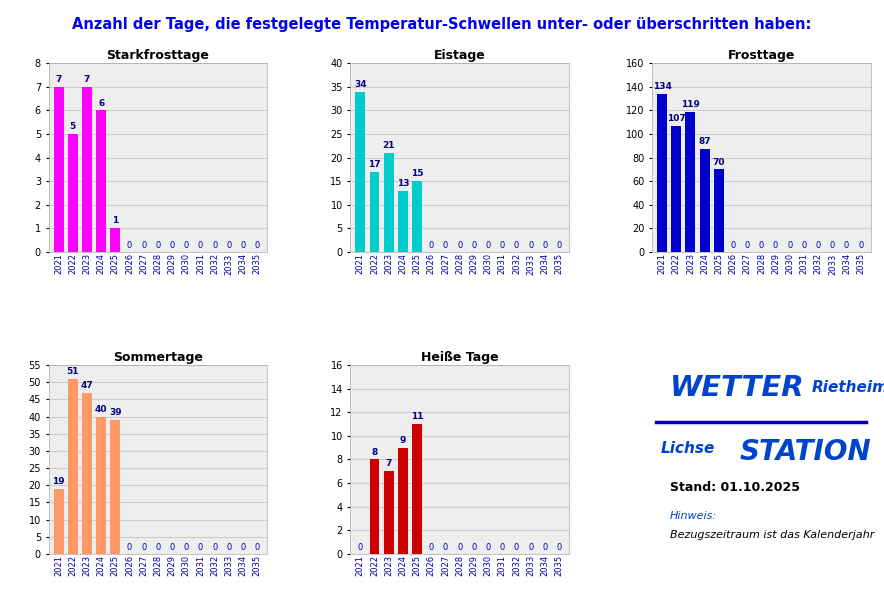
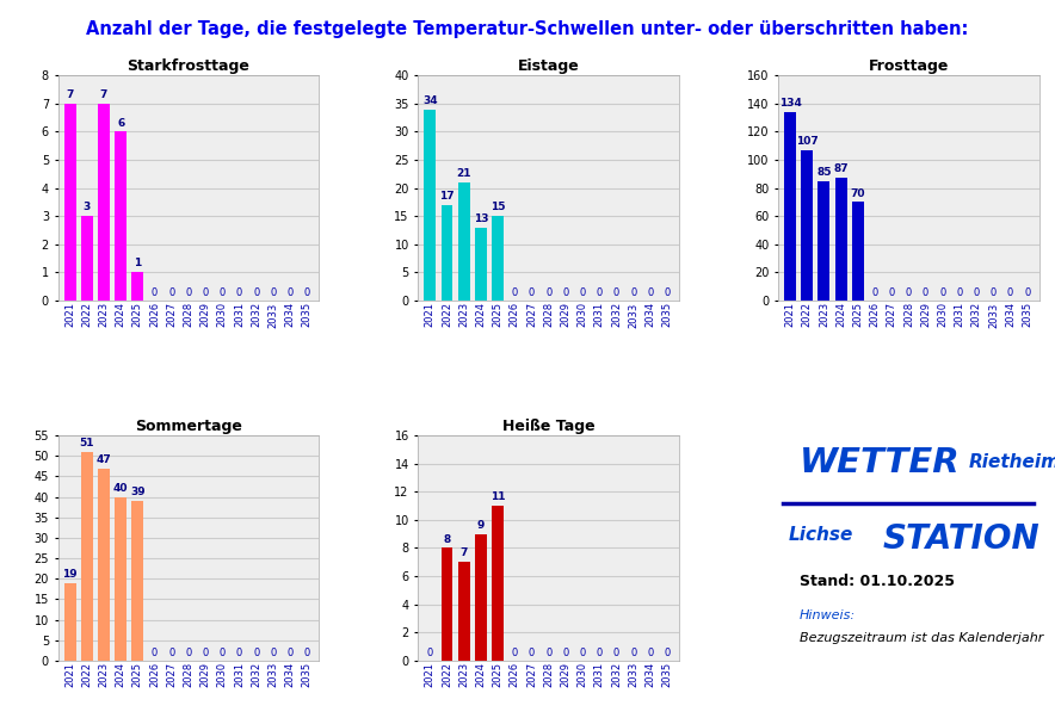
Starkfrosttage/2022: 5 -> 3
Frosttage/2023: 119 -> 85
